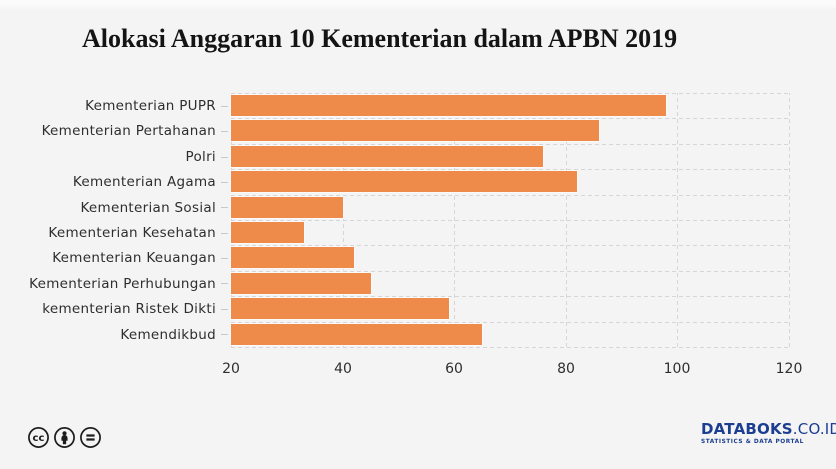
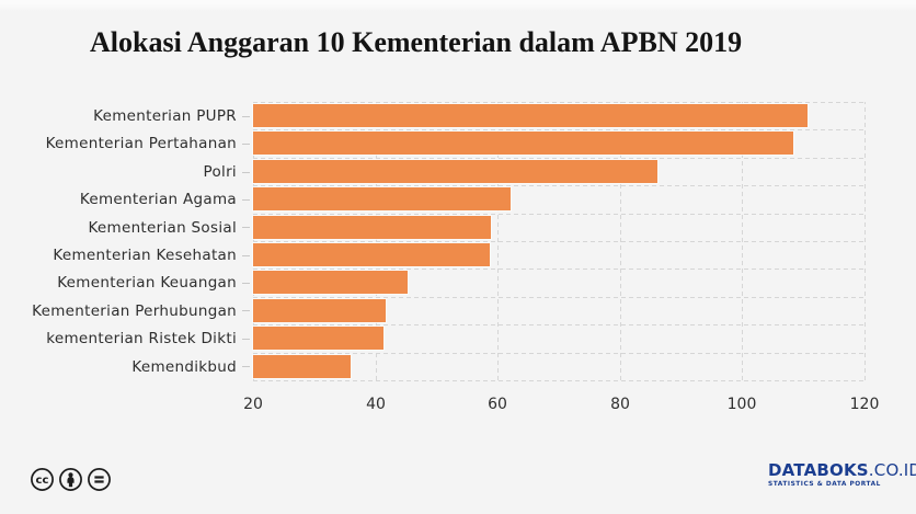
Kementerian PUPR: 98 -> 111
Kementerian Pertahanan: 86 -> 108
Polri: 76 -> 86
Kementerian Agama: 82 -> 62
Kementerian Sosial: 40 -> 59
Kementerian Kesehatan: 33 -> 59
Kementerian Keuangan: 42 -> 45
Kementerian Perhubungan: 45 -> 42
kementerian Ristek Dikti: 59 -> 41
Kemendikbud: 65 -> 36
